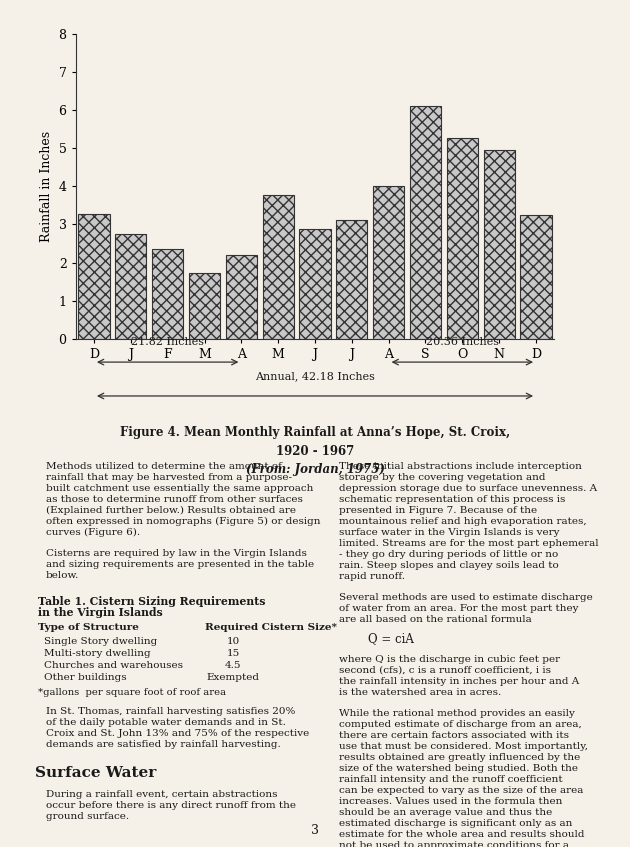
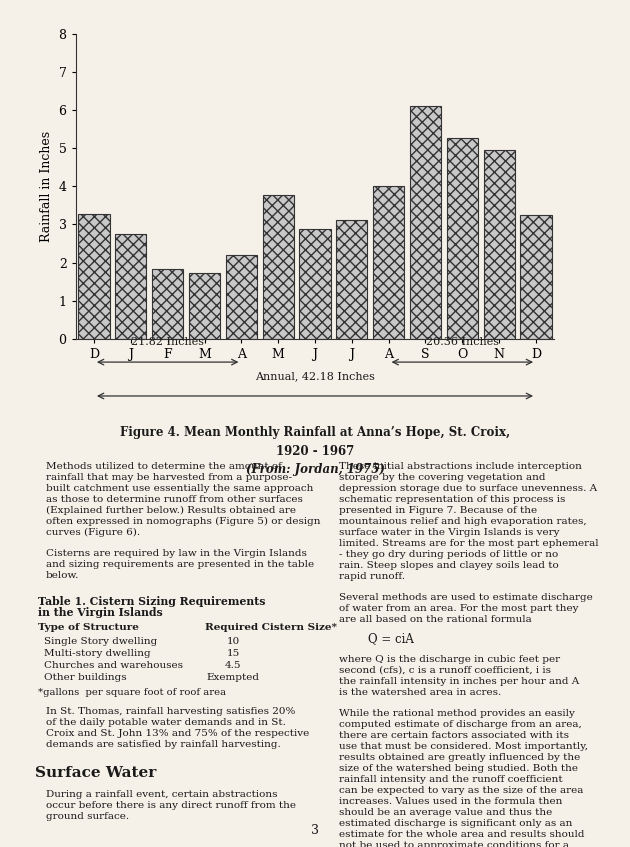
F: 2.35 -> 1.82
